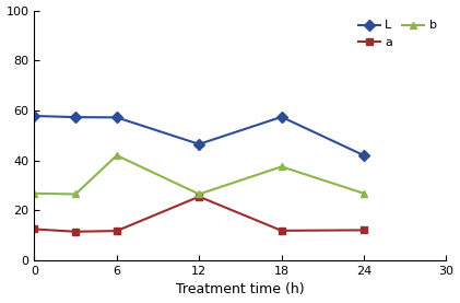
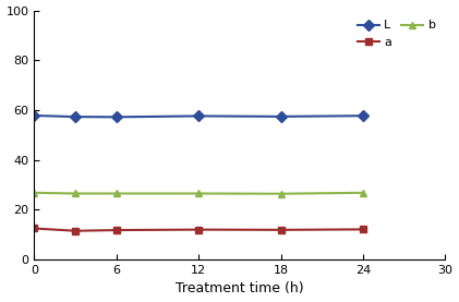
b/6: 42.0 -> 26.5
L/12: 46.5 -> 57.6
a/12: 25.5 -> 12.0
b/18: 37.5 -> 26.4
L/24: 42.0 -> 57.7
